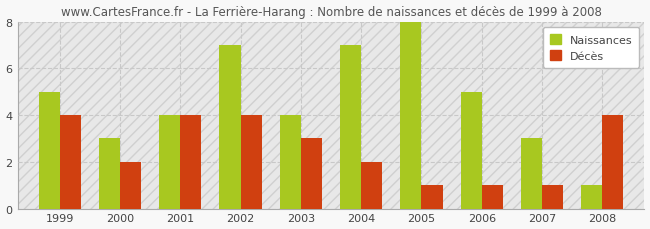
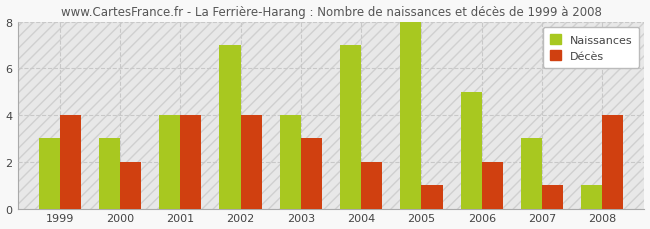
Naissances/1999: 5 -> 3
Décès/2006: 1 -> 2
